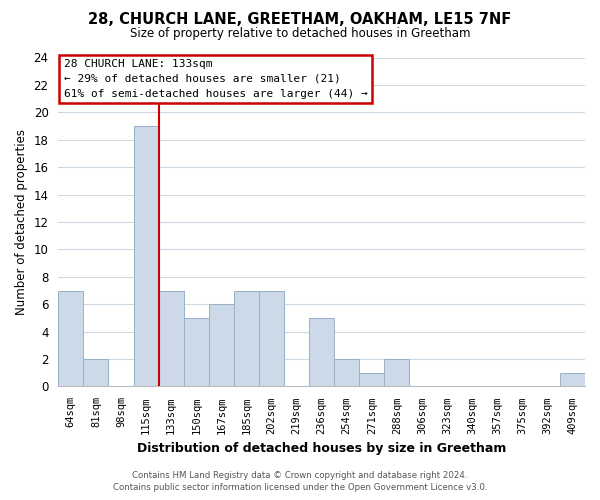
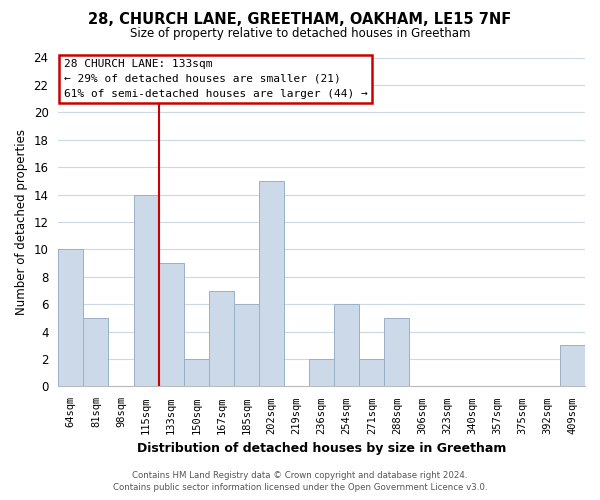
64sqm: 7 -> 10
81sqm: 2 -> 5
115sqm: 19 -> 14
133sqm: 7 -> 9
150sqm: 5 -> 2
167sqm: 6 -> 7
185sqm: 7 -> 6
202sqm: 7 -> 15
236sqm: 5 -> 2
254sqm: 2 -> 6
271sqm: 1 -> 2
288sqm: 2 -> 5
409sqm: 1 -> 3
